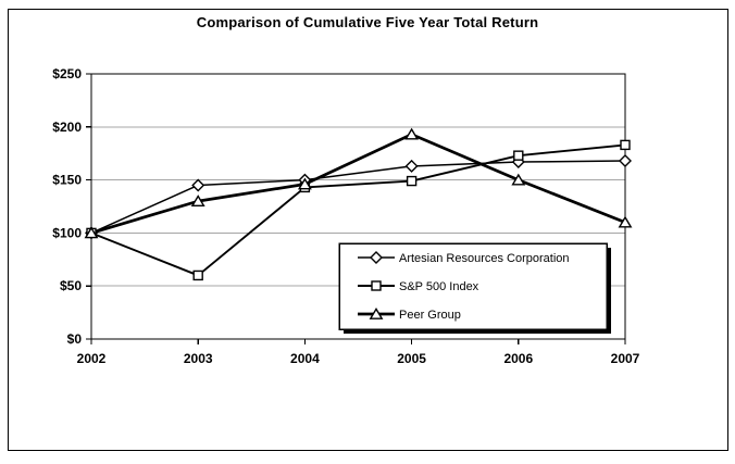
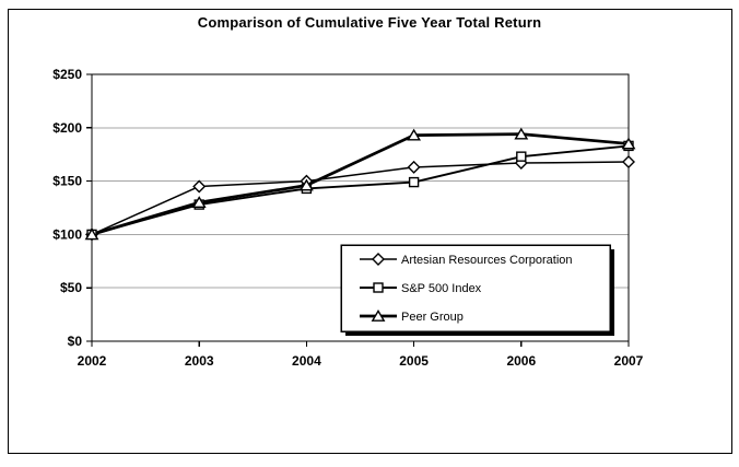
S&P 500 Index/2003: $60 -> $130
Peer Group/2006: $150 -> $190
Peer Group/2007: $110 -> $180
